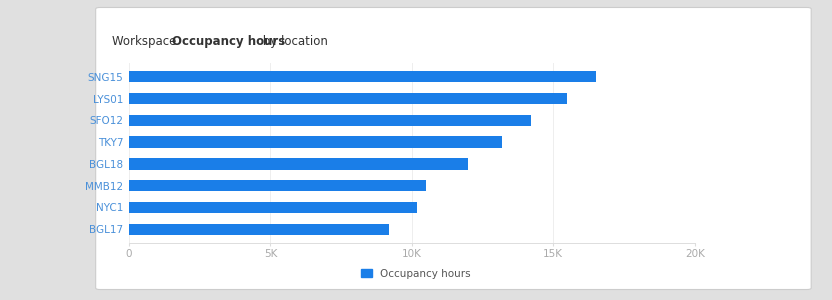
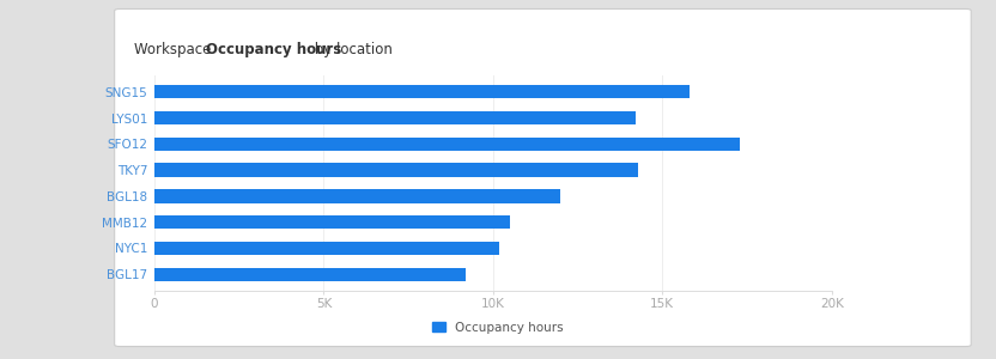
SNG15: 16.5K -> 15.8K
LYS01: 15.5K -> 14.2K
SFO12: 14.2K -> 17.3K
TKY7: 13.2K -> 14.3K
